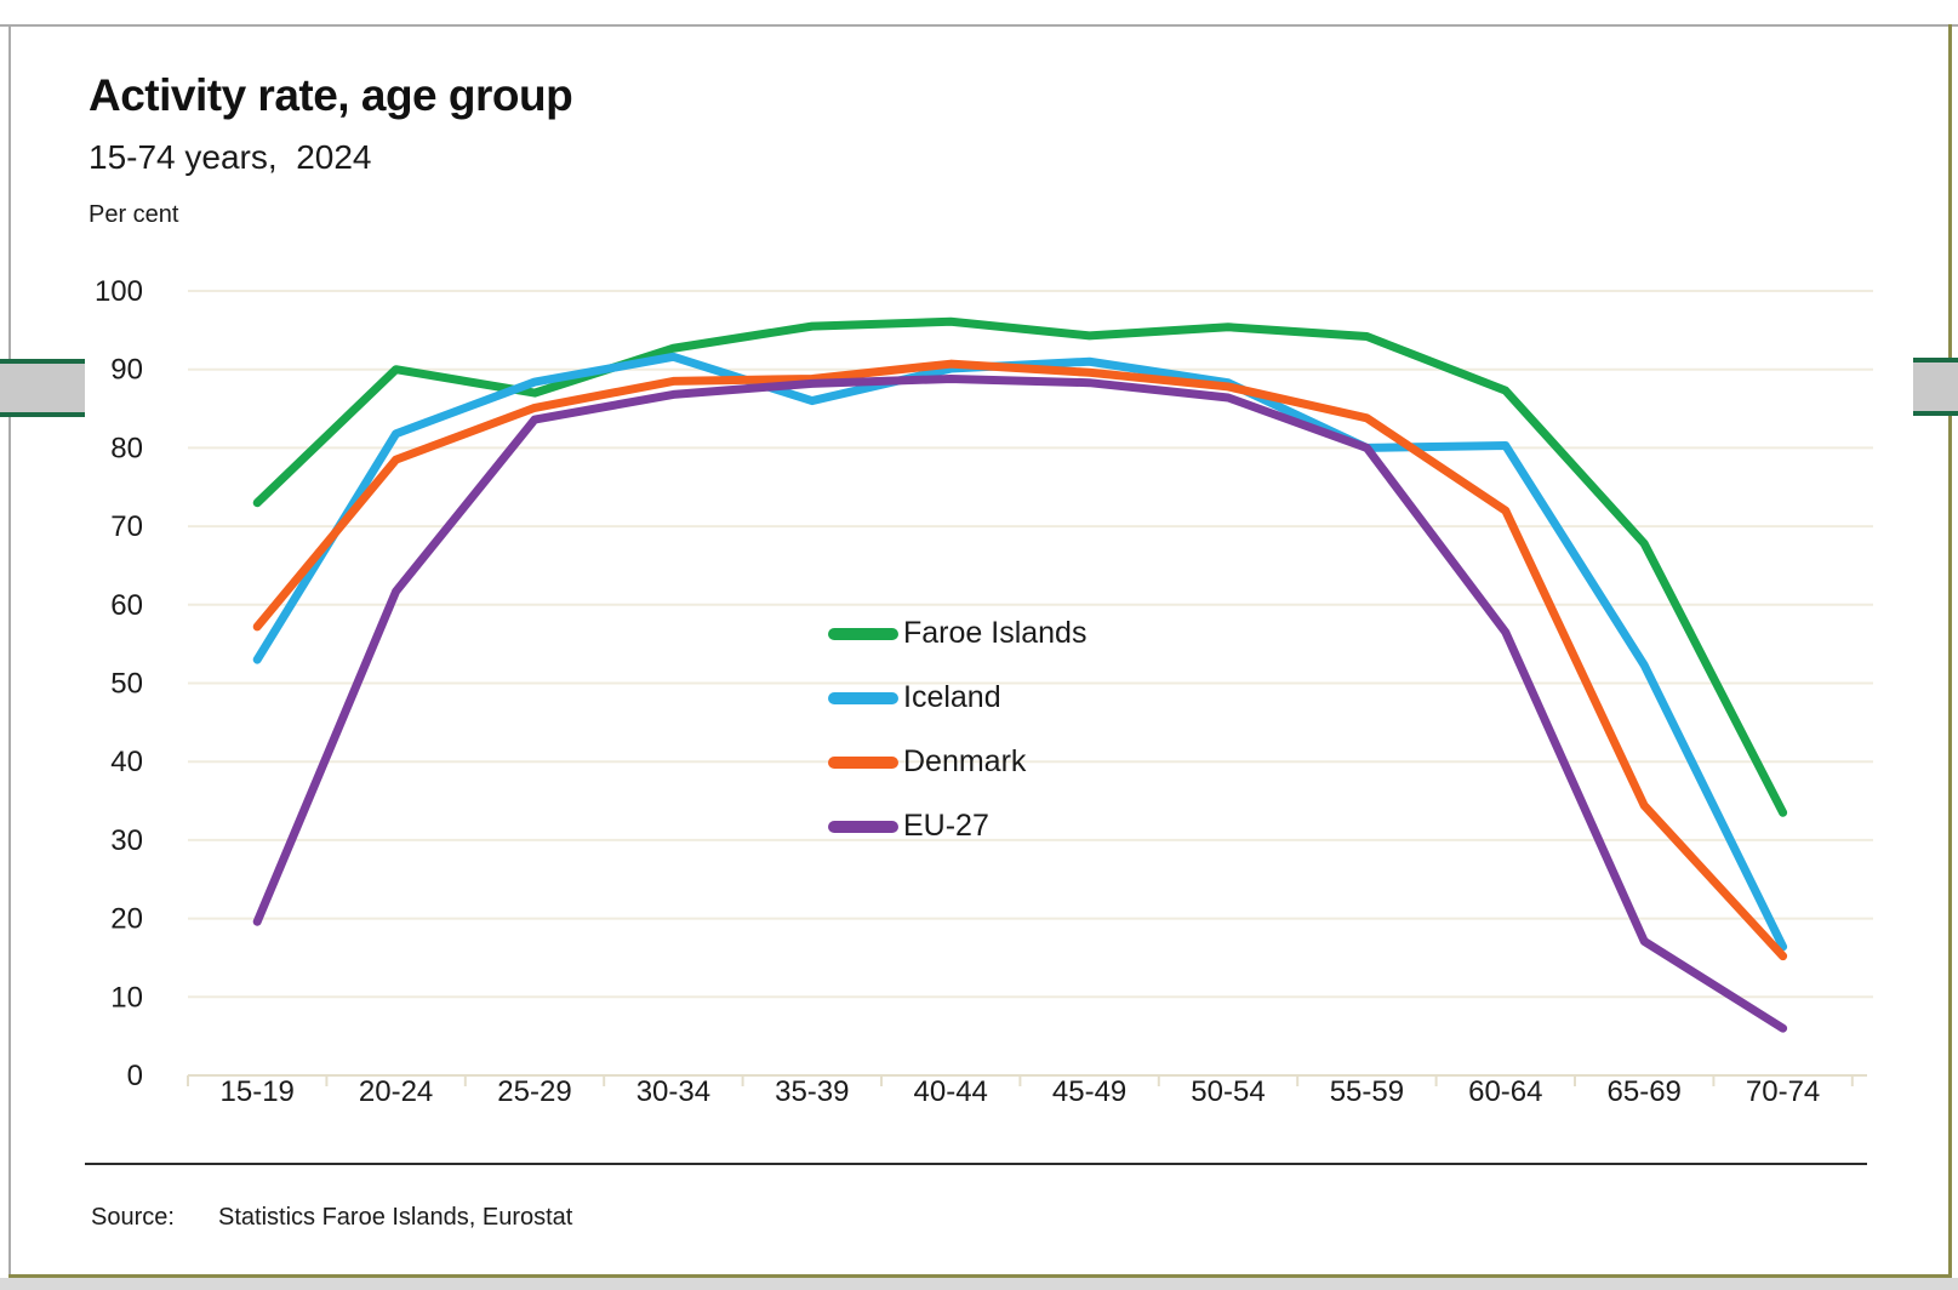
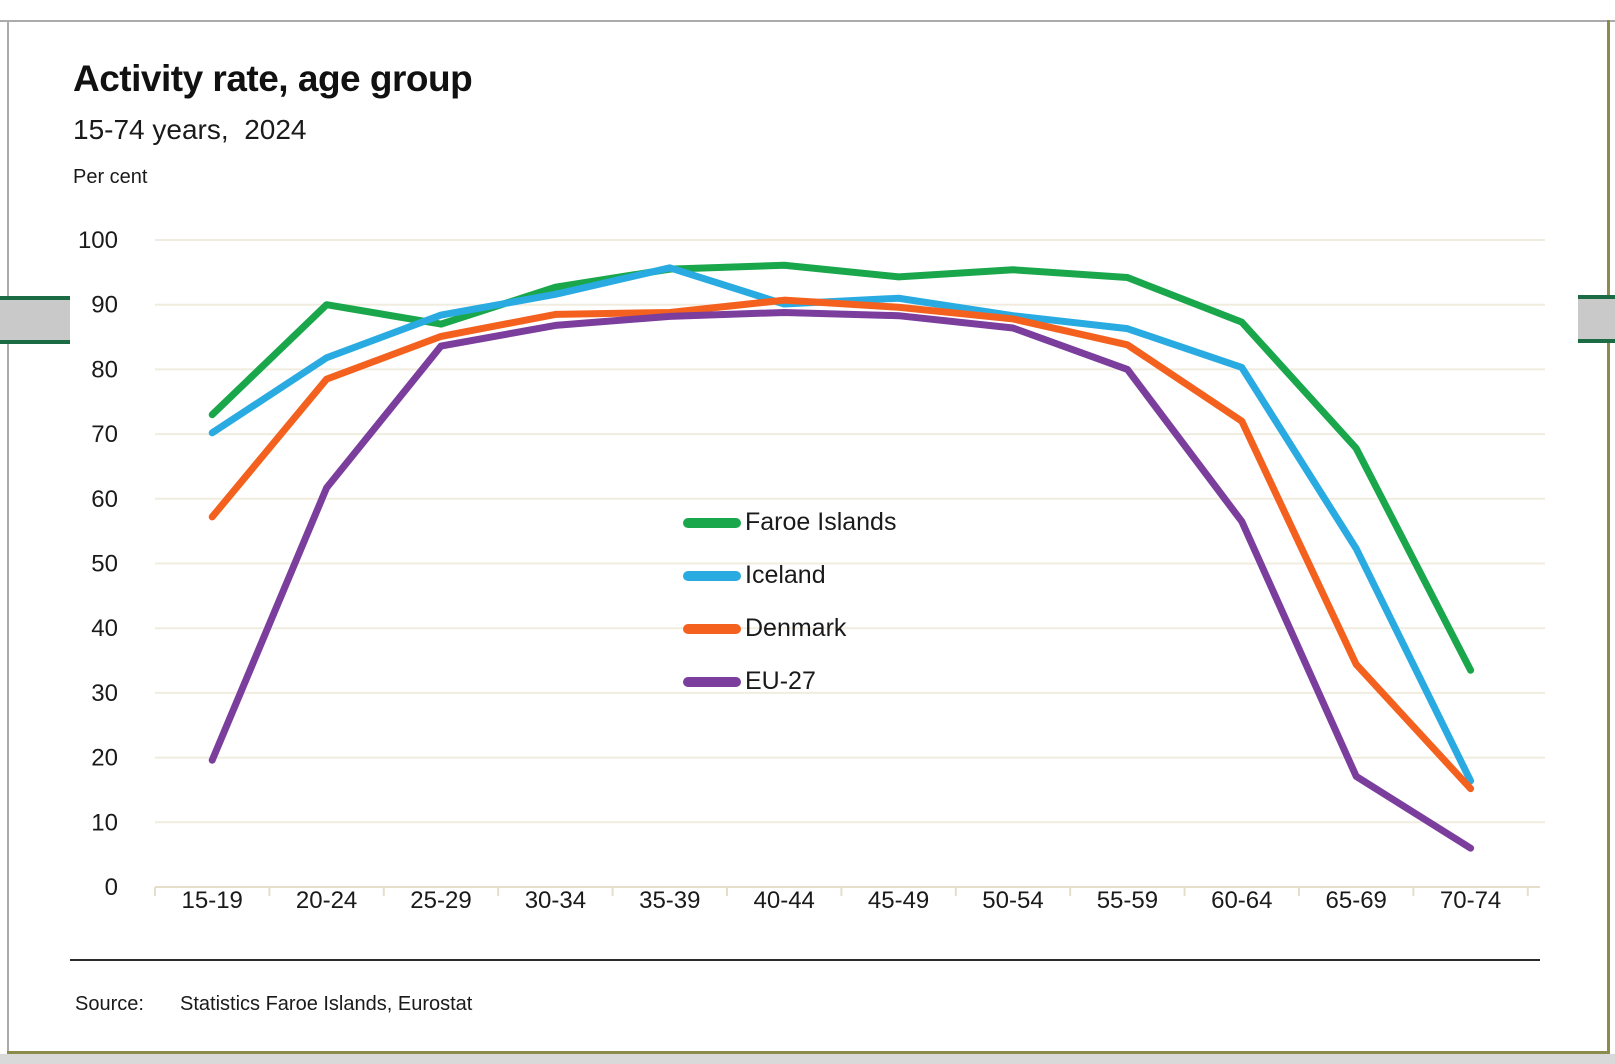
Iceland/15-19: 53 -> 70
Iceland/35-39: 86 -> 96
Iceland/55-59: 80 -> 86
